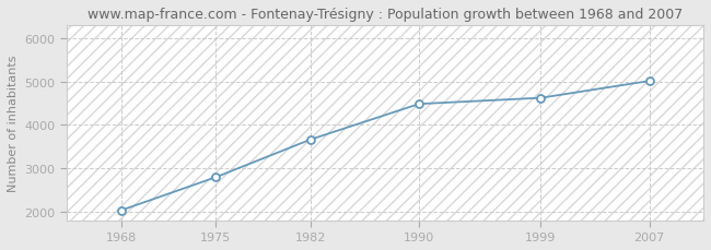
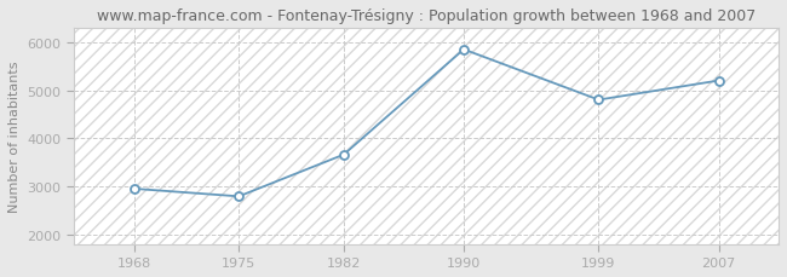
1968: 2020 -> 2950
1990: 4480 -> 5850
1999: 4620 -> 4800
2007: 5010 -> 5200
